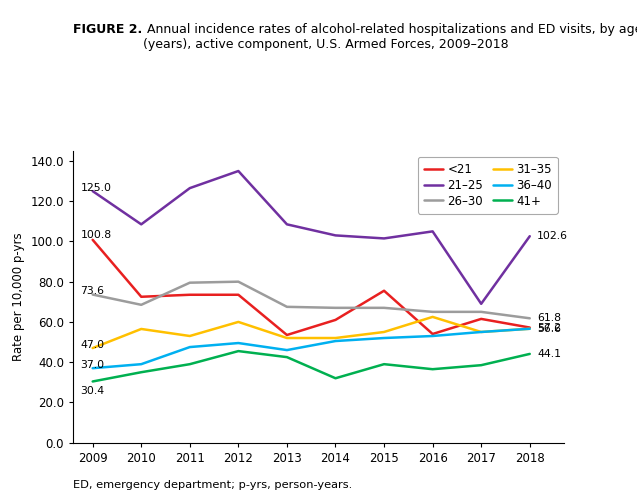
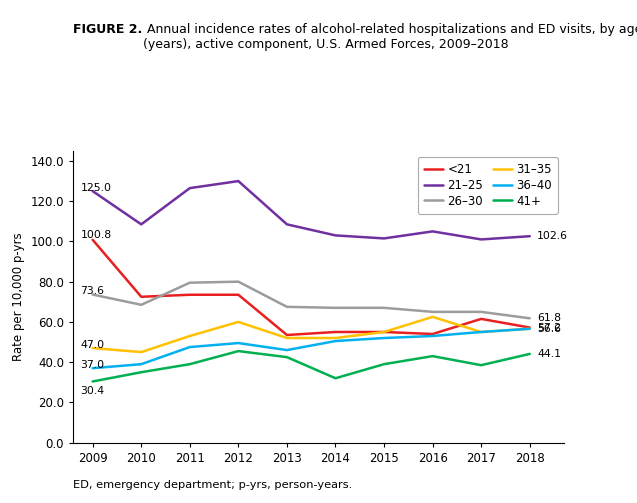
31–35/2010: 56.5 -> 45.0
21–25/2012: 135.0 -> 130.0
<21/2014: 61.0 -> 55.0
<21/2015: 75.5 -> 55.0
41+/2016: 36.5 -> 43.0
21–25/2017: 69.0 -> 101.0
